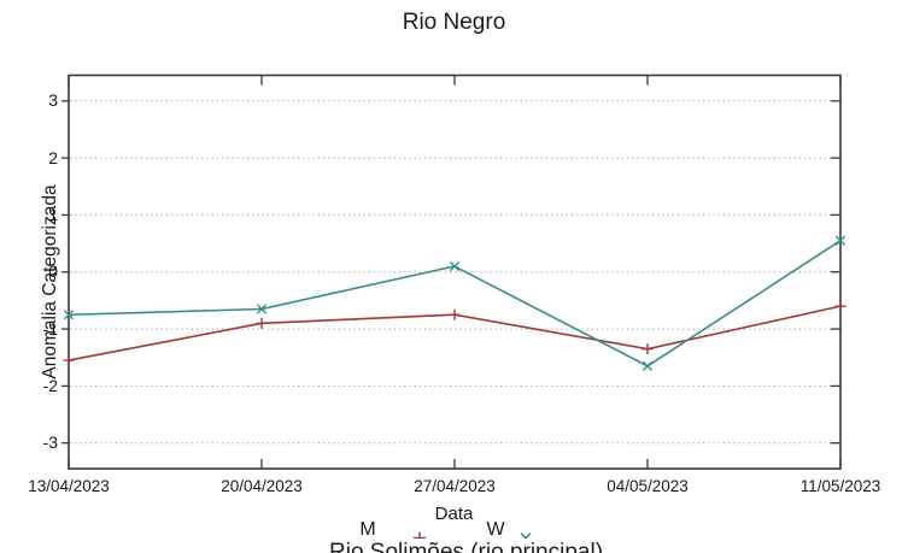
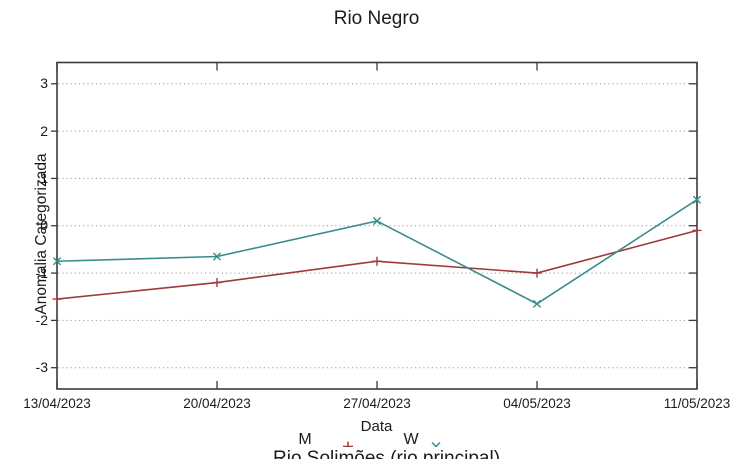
M/20/04/2023: -0.9 -> -1.2
M/04/05/2023: -1.4 -> -1.0
M/11/05/2023: -0.6 -> -0.1
